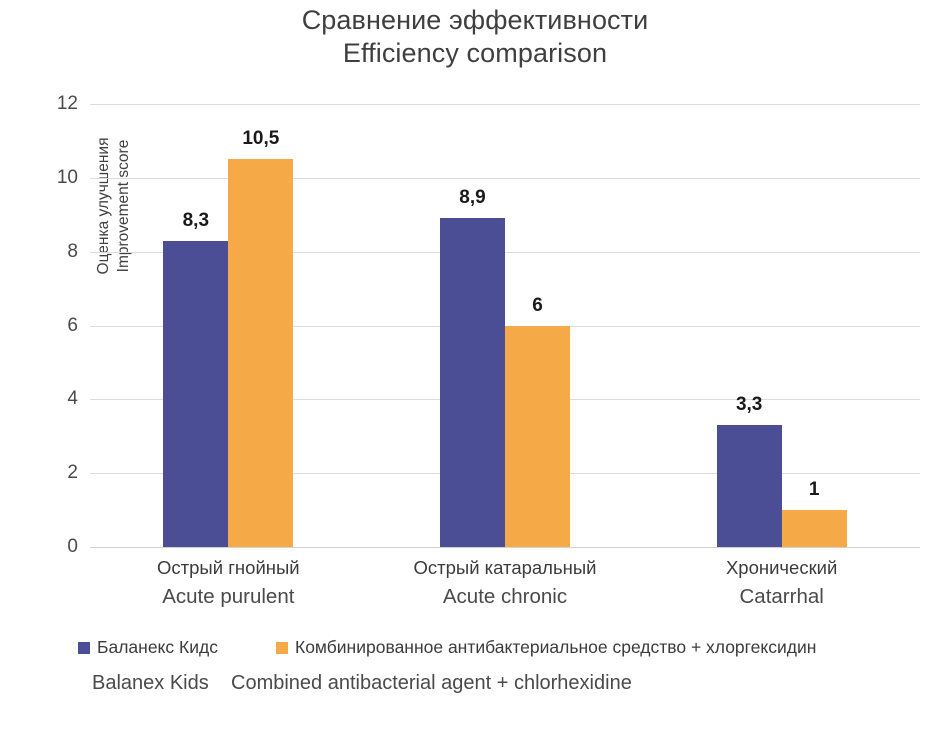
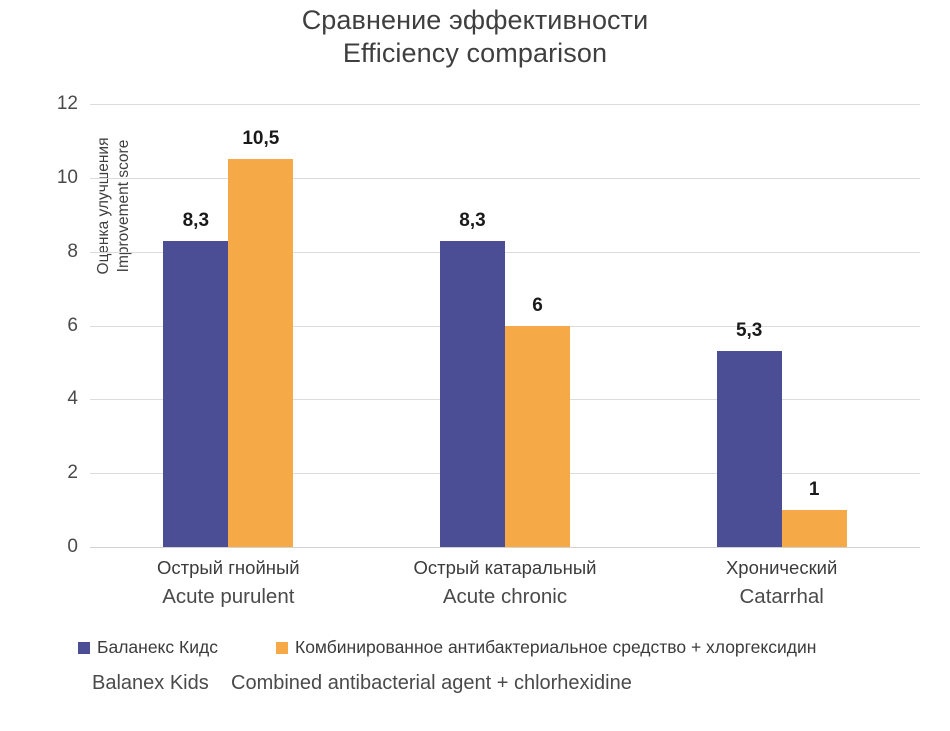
Баланекс Кидс/Острый катаральный: 8,9 -> 8,3
Баланекс Кидс/Хронический: 3,3 -> 5,3
